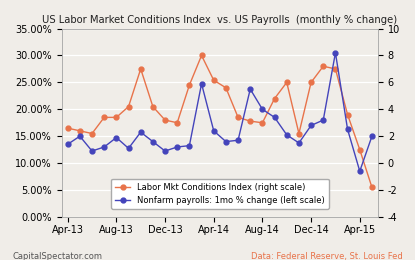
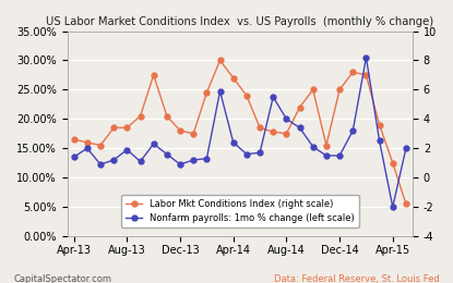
Labor Mkt Conditions Index (right scale)/Apr-14: 25.4% -> 27.0%
Nonfarm payrolls: 1mo % change (left scale)/Dec-14: 2.8 -> 1.5
Nonfarm payrolls: 1mo % change (left scale)/Apr-15: -0.6 -> -2.0
